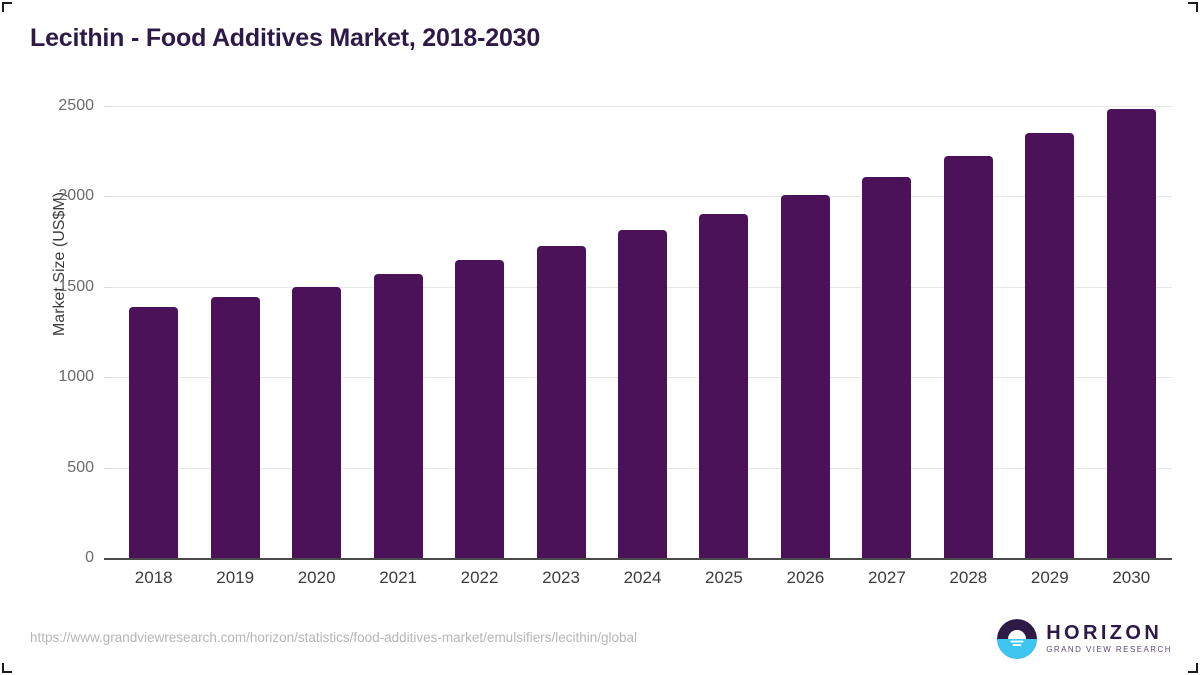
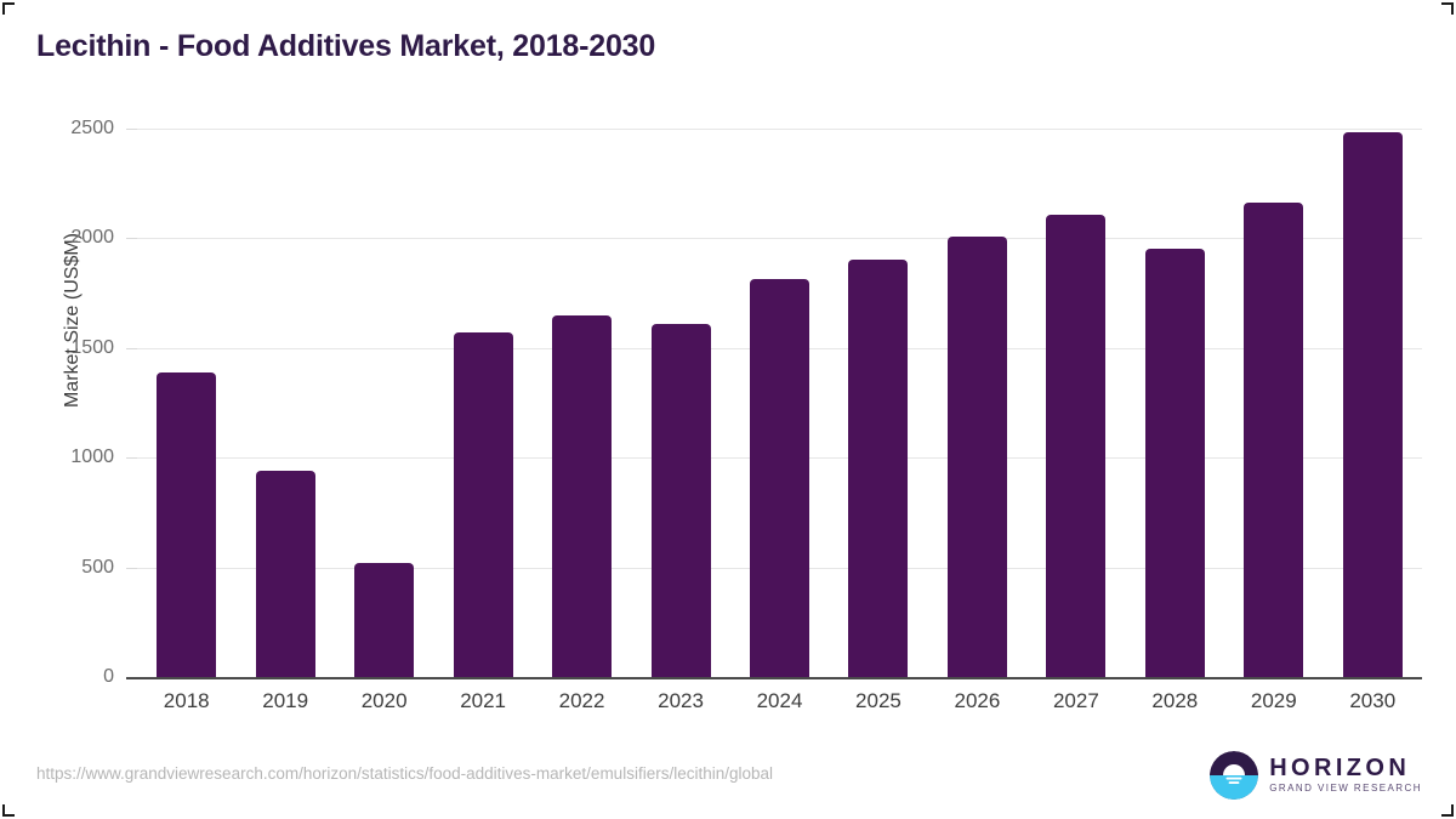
2019: 1450 -> 940
2020: 1500 -> 520
2023: 1730 -> 1610
2028: 2230 -> 1950
2029: 2350 -> 2160
